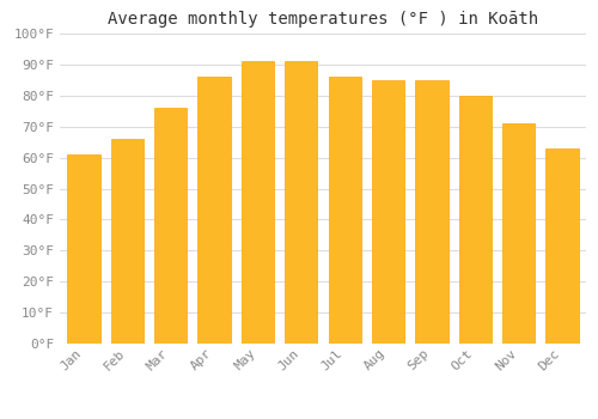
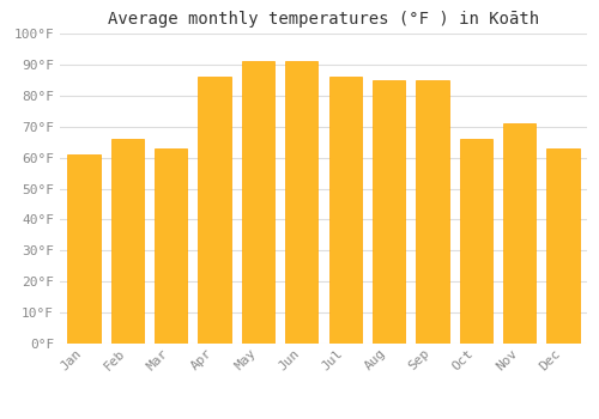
Mar: 76°F -> 63°F
Oct: 80°F -> 66°F
